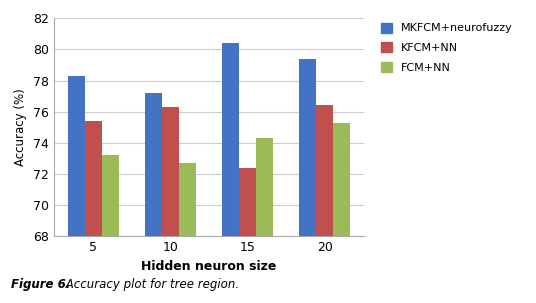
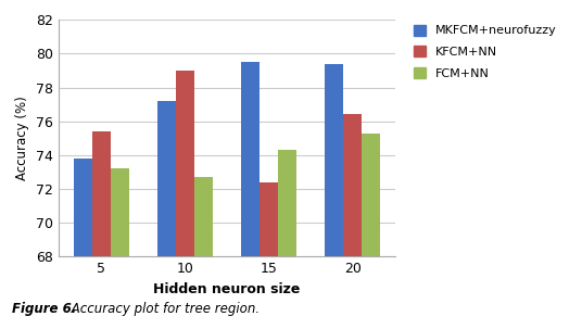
MKFCM+neurofuzzy/5: 78.3 -> 73.8
KFCM+NN/10: 76.3 -> 79.0
MKFCM+neurofuzzy/15: 80.4 -> 79.5
